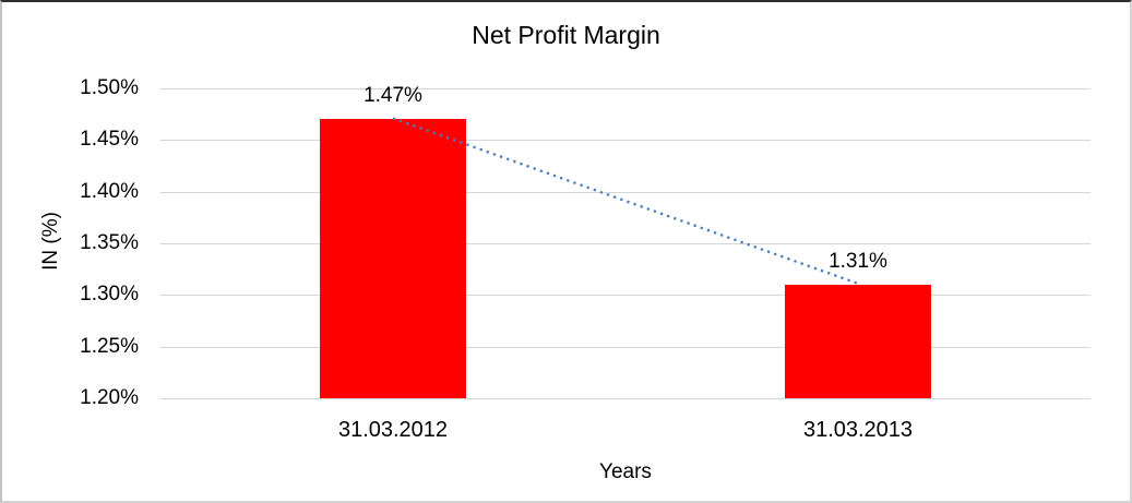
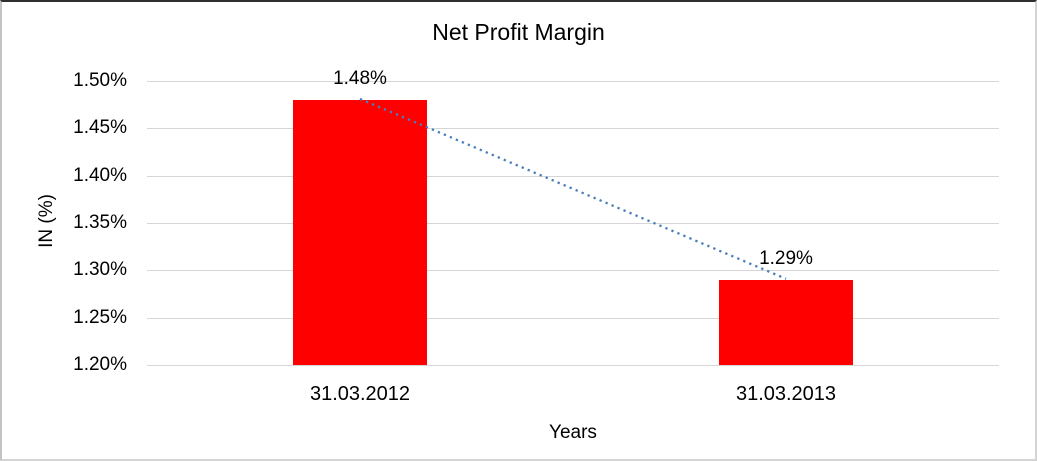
31.03.2012: 1.47% -> 1.48%
31.03.2013: 1.31% -> 1.29%
